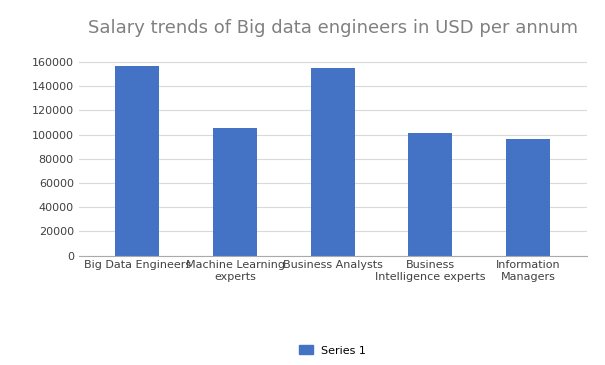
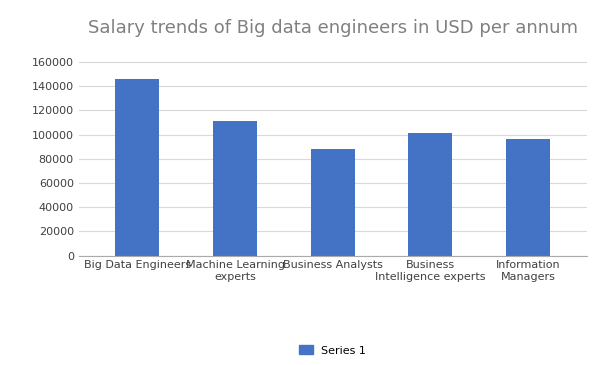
Big Data Engineers: 157000 -> 146000
Machine Learning experts: 105000 -> 111000
Business Analysts: 155000 -> 88000
